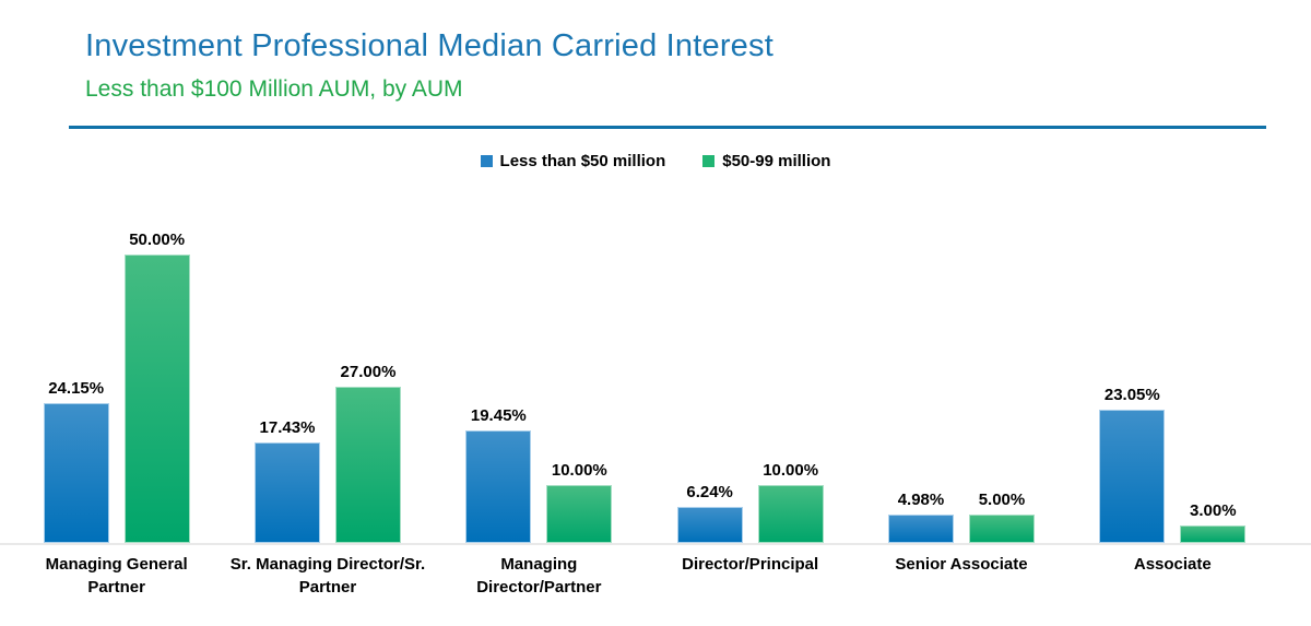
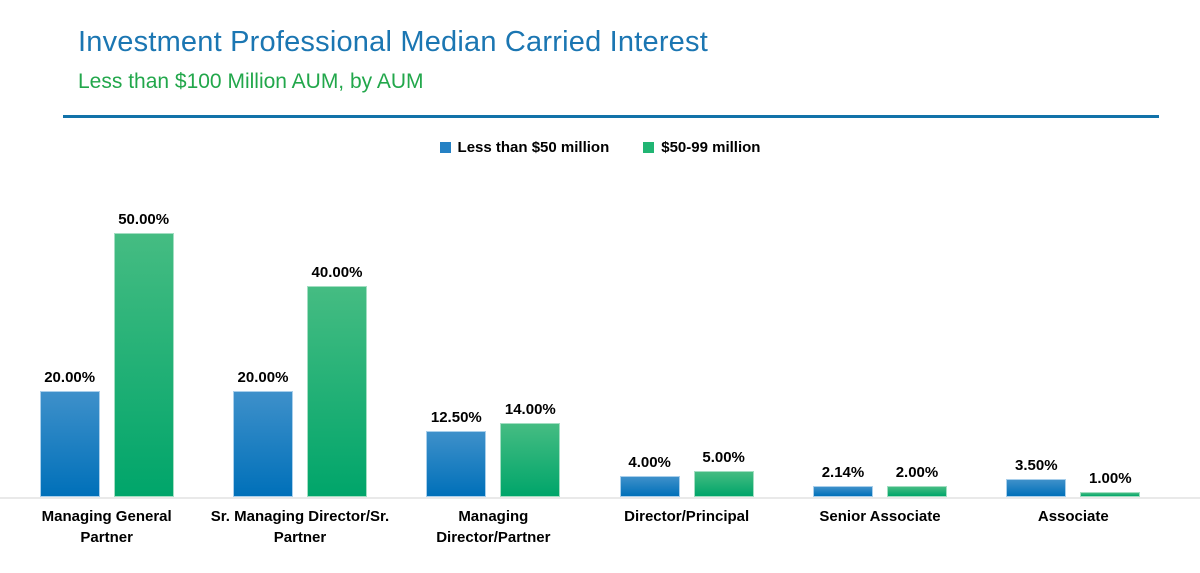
Less than $50 million/Managing General Partner: 24.15% -> 20.00%
Less than $50 million/Sr. Managing Director/Sr. Partner: 17.43% -> 20.00%
$50-99 million/Sr. Managing Director/Sr. Partner: 27.00% -> 40.00%
Less than $50 million/Managing Director/Partner: 19.45% -> 12.50%
$50-99 million/Managing Director/Partner: 10.00% -> 14.00%
Less than $50 million/Director/Principal: 6.24% -> 4.00%
$50-99 million/Director/Principal: 10.00% -> 5.00%
Less than $50 million/Senior Associate: 4.98% -> 2.14%
$50-99 million/Senior Associate: 5.00% -> 2.00%
Less than $50 million/Associate: 23.05% -> 3.50%
$50-99 million/Associate: 3.00% -> 1.00%
